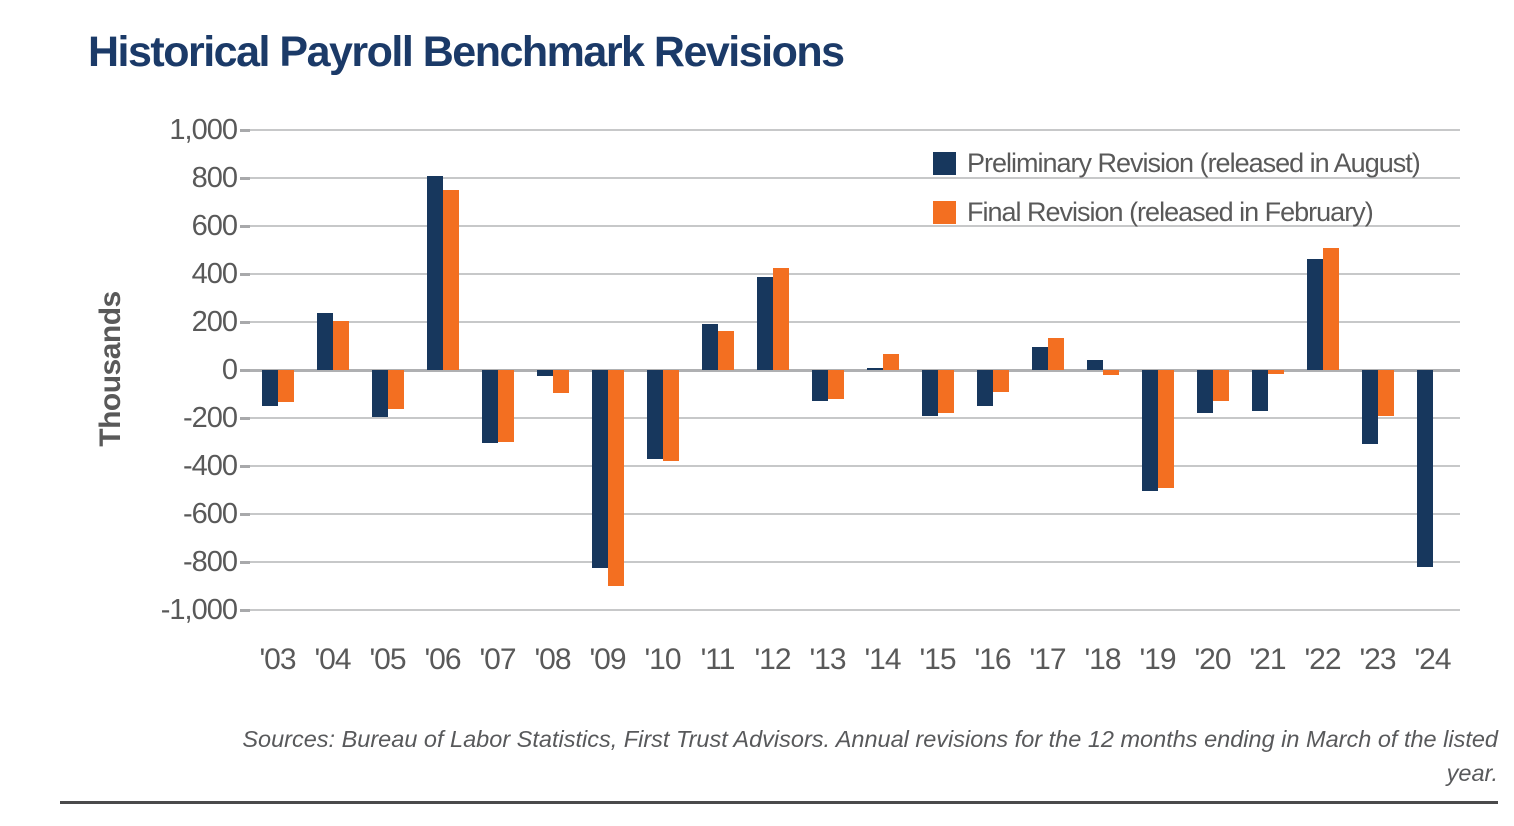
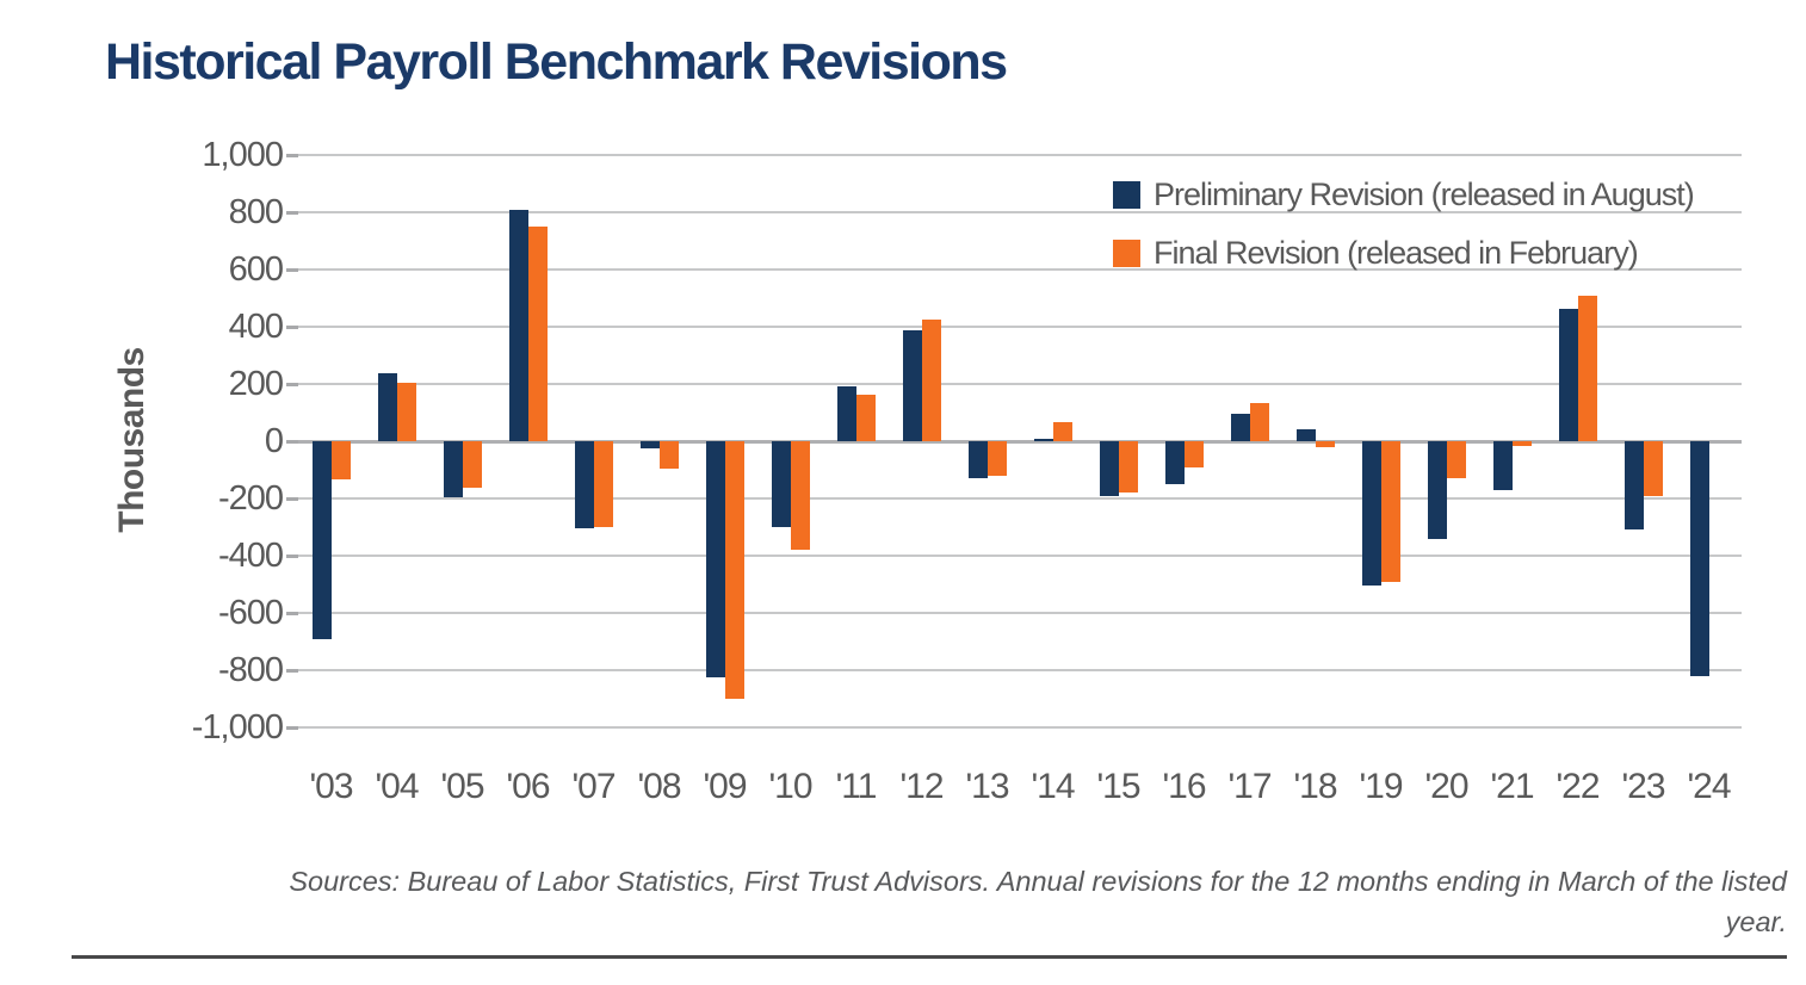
Preliminary Revision (released in August)/'03: -150 -> -690
Preliminary Revision (released in August)/'10: -370 -> -300
Preliminary Revision (released in August)/'20: -180 -> -340
